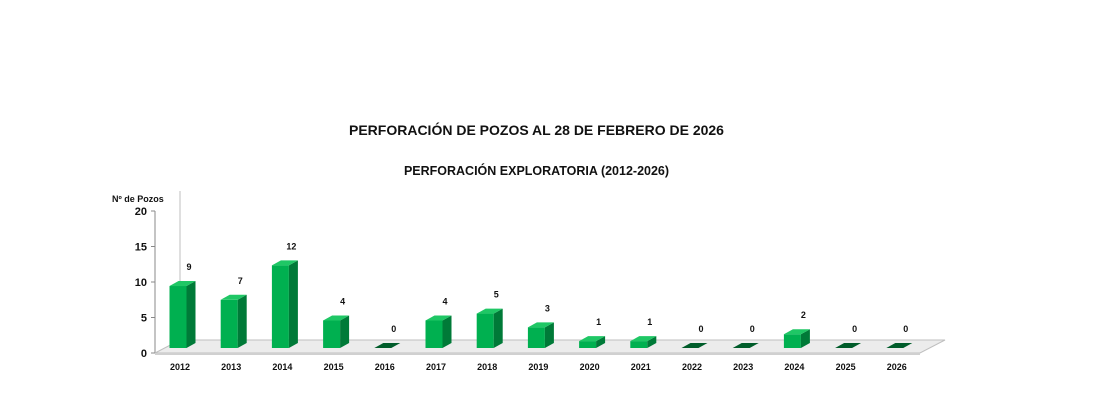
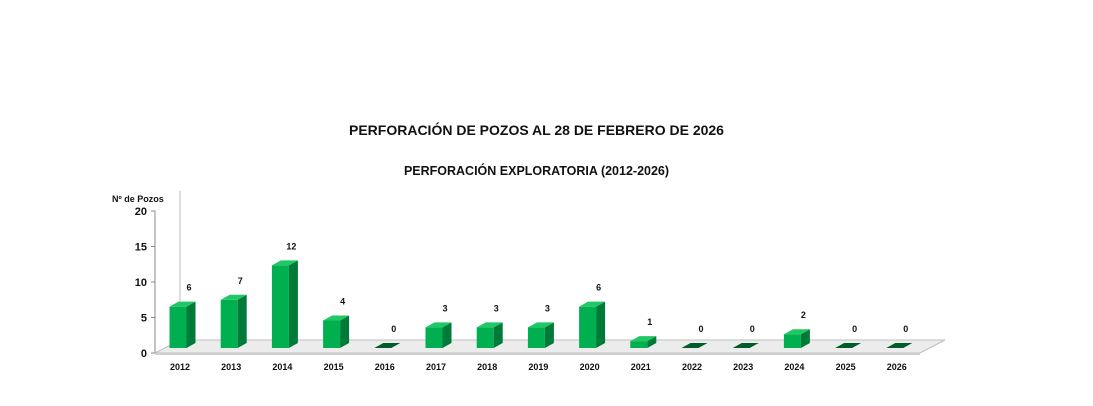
2012: 9 -> 6
2017: 4 -> 3
2018: 5 -> 3
2020: 1 -> 6
